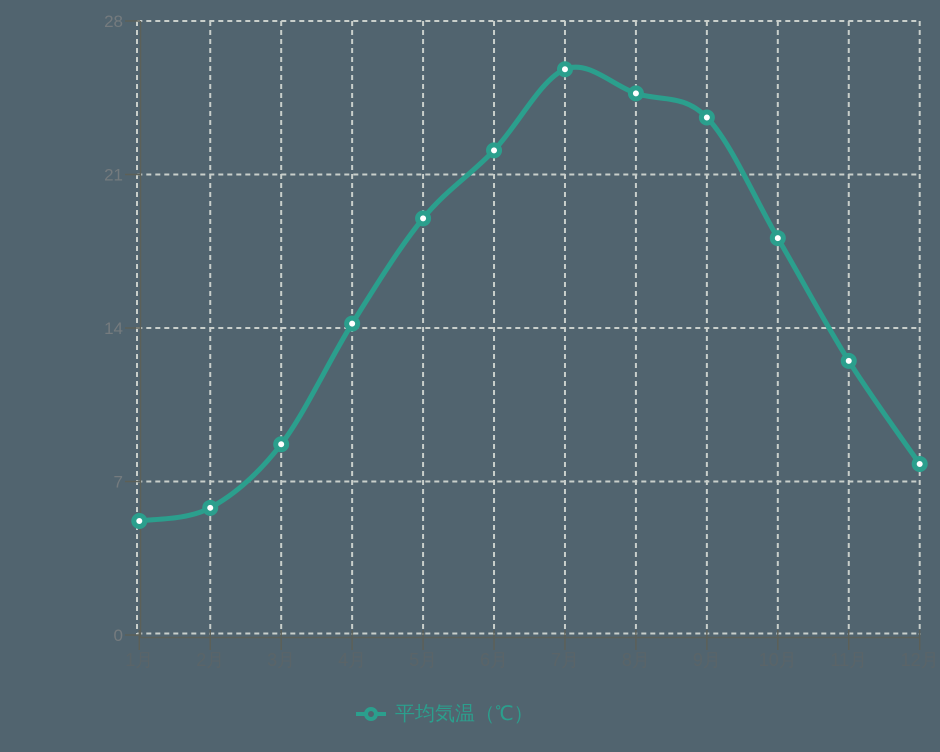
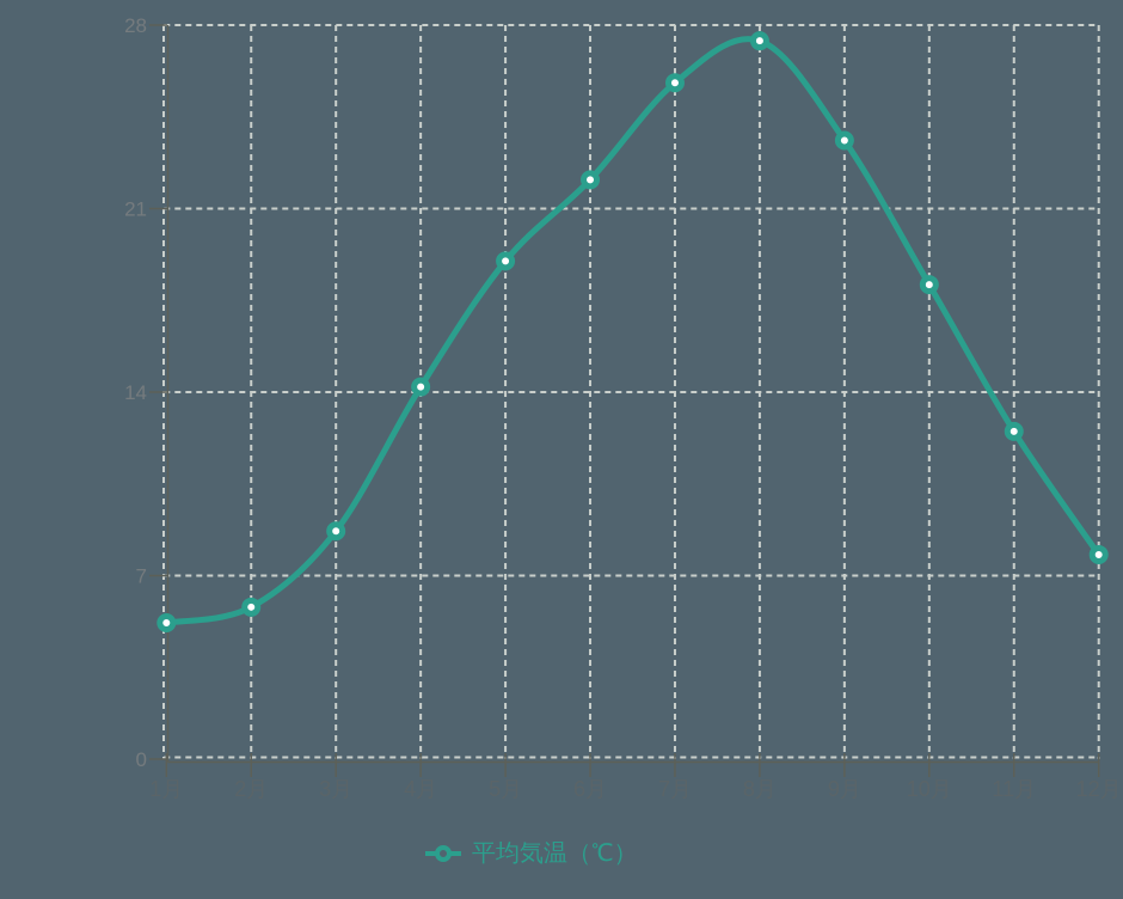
8月: 24.7 -> 27.4
